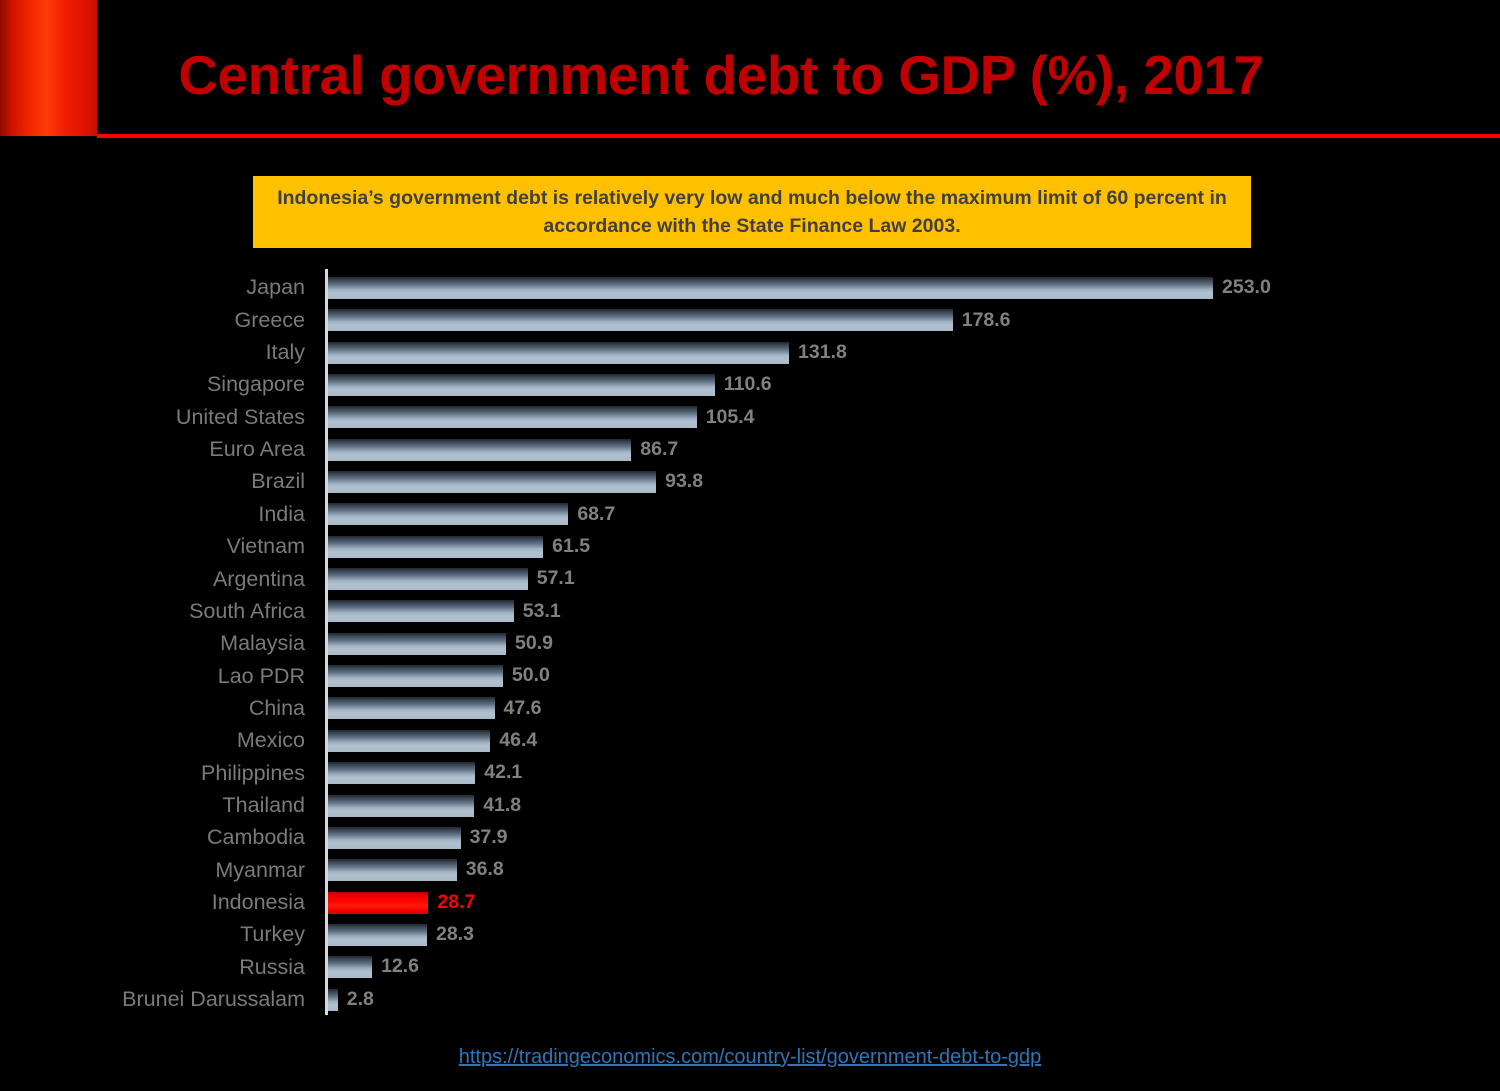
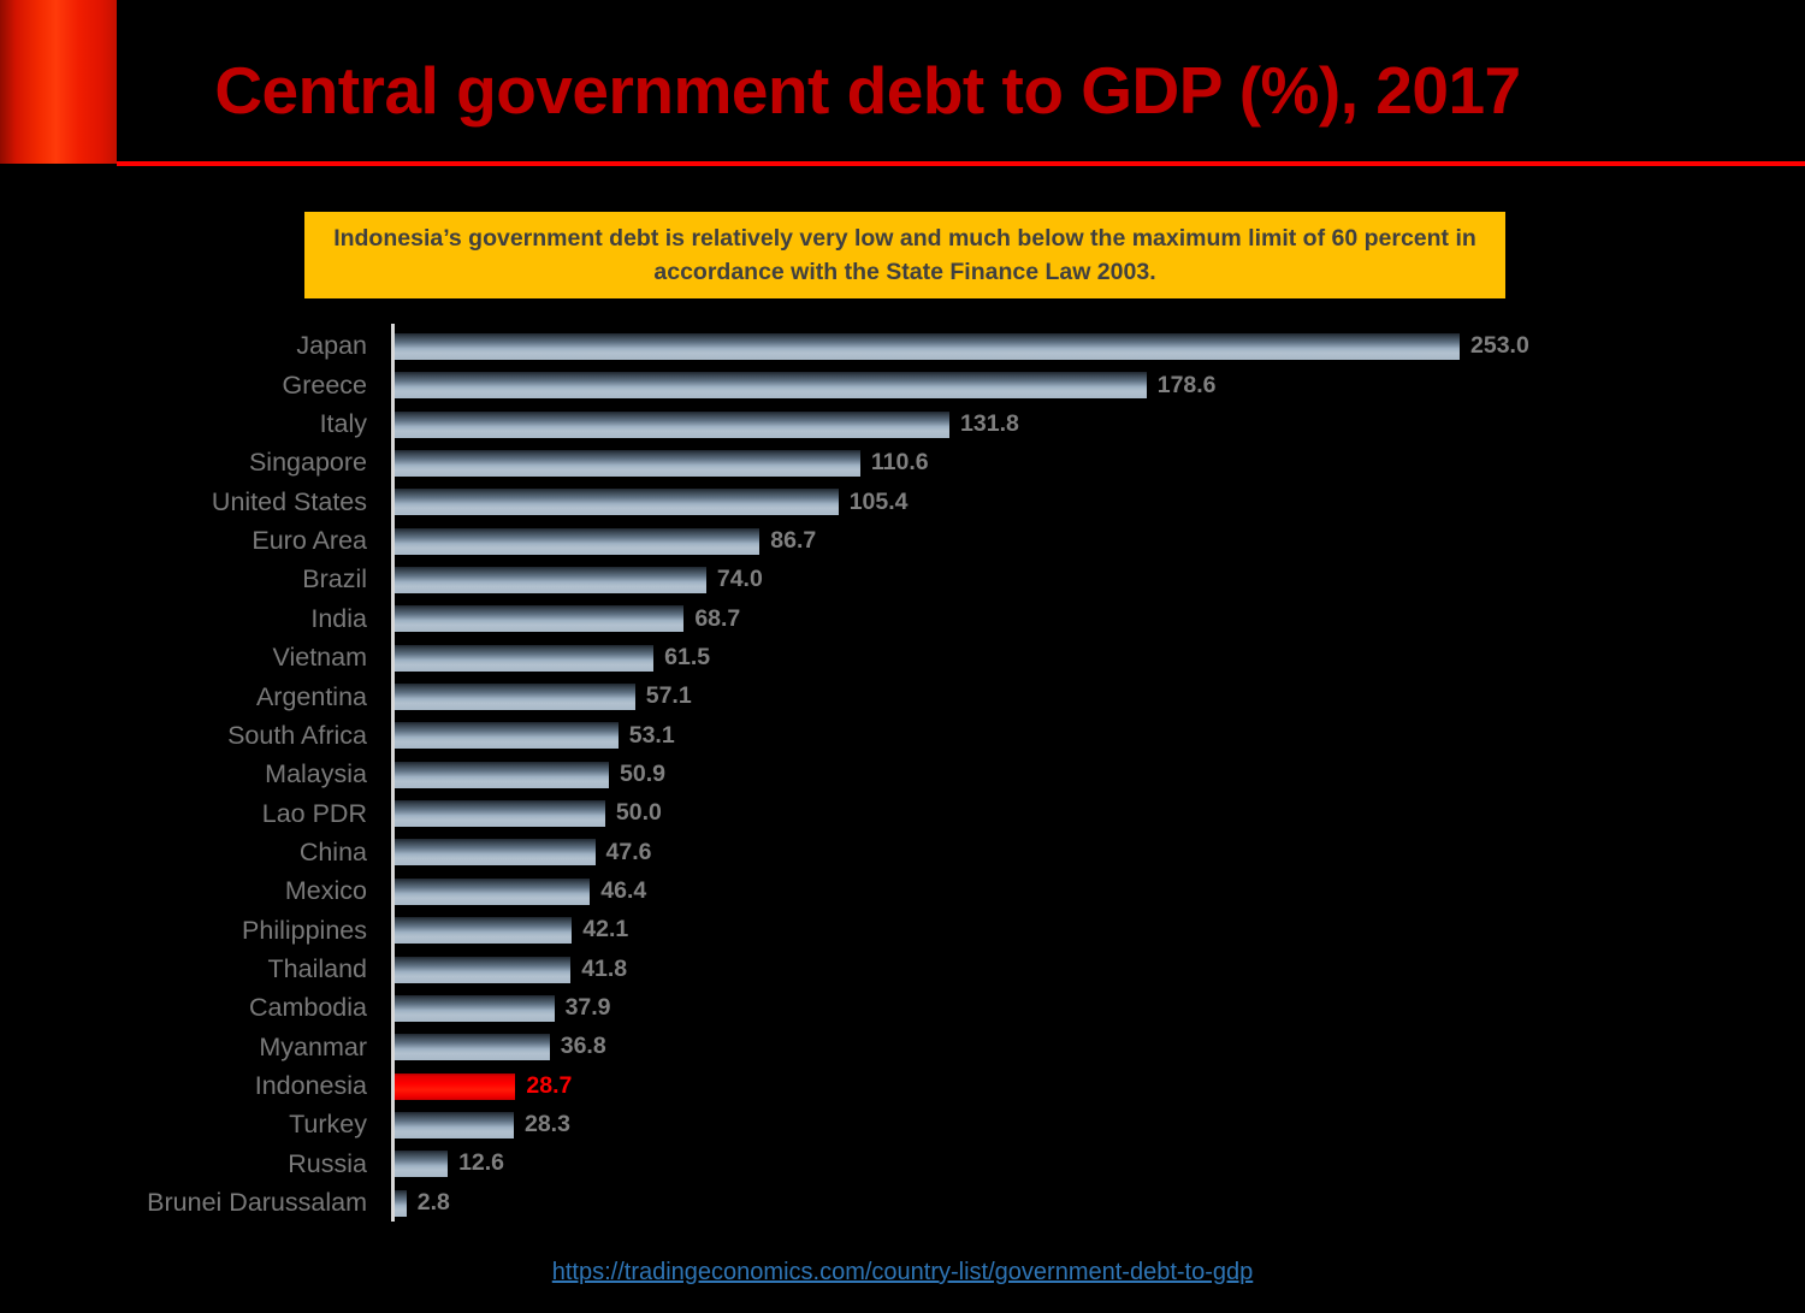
Brazil: 93.8 -> 74.0
